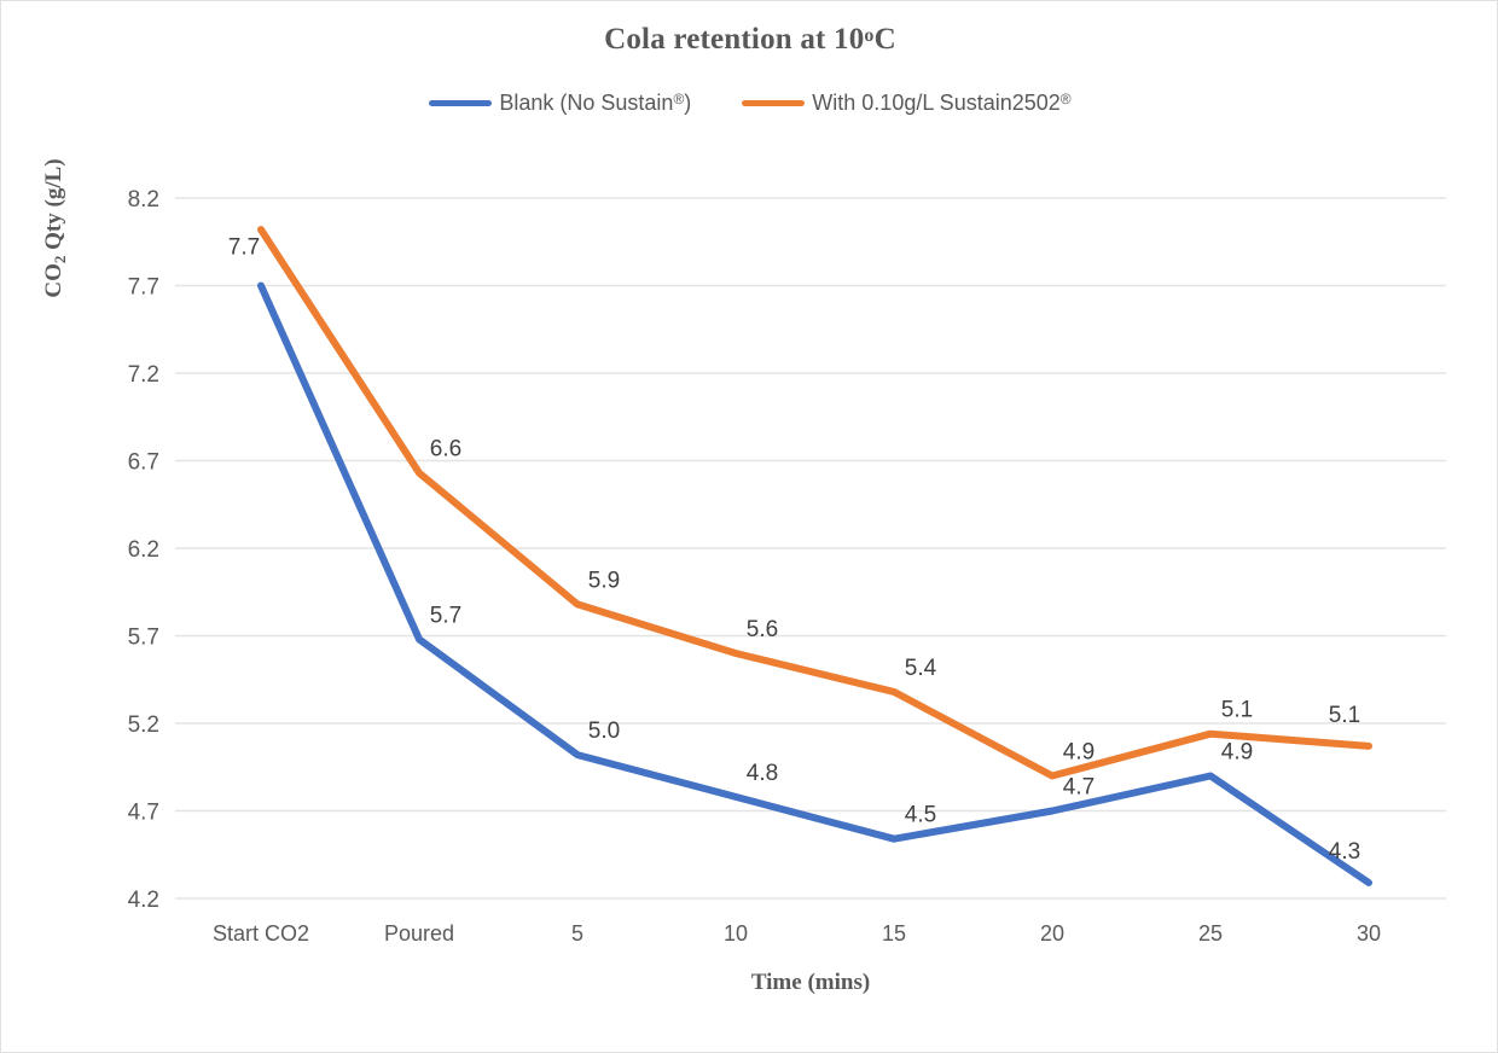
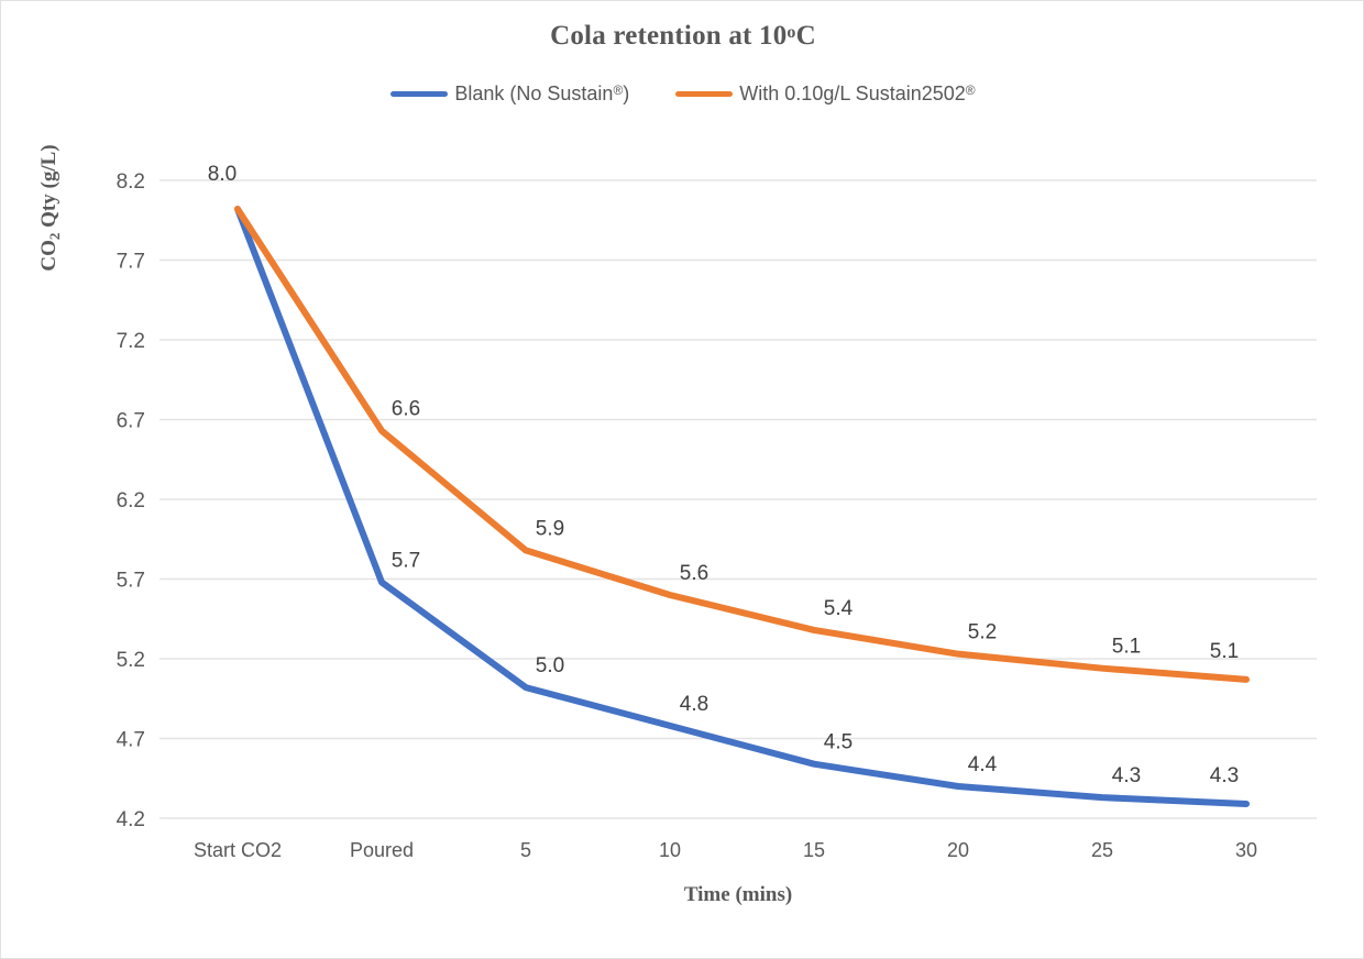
Blank (No Sustain®)/Start CO2: 7.7 -> 8.0
Blank (No Sustain®)/20: 4.7 -> 4.4
With 0.10g/L Sustain2502®/20: 4.9 -> 5.2
Blank (No Sustain®)/25: 4.9 -> 4.3
